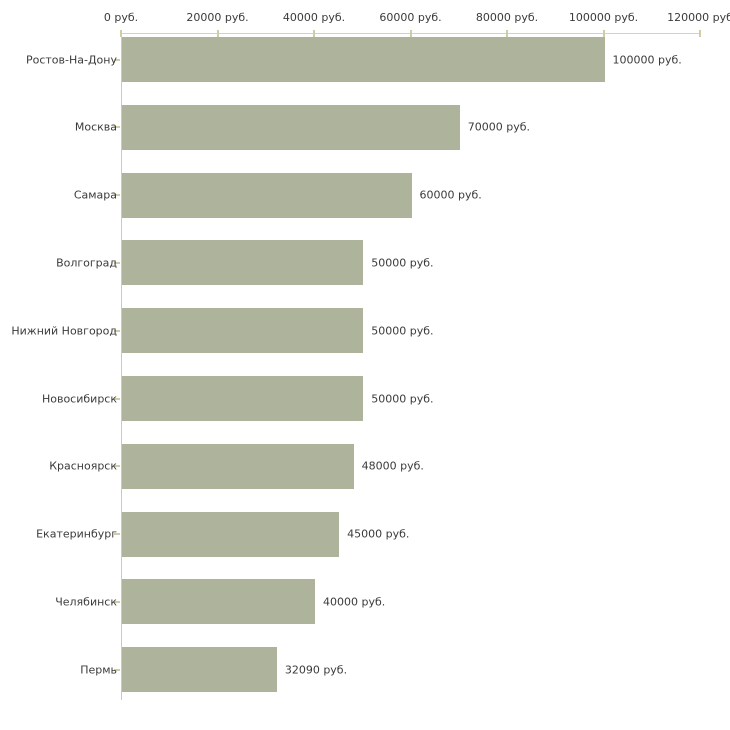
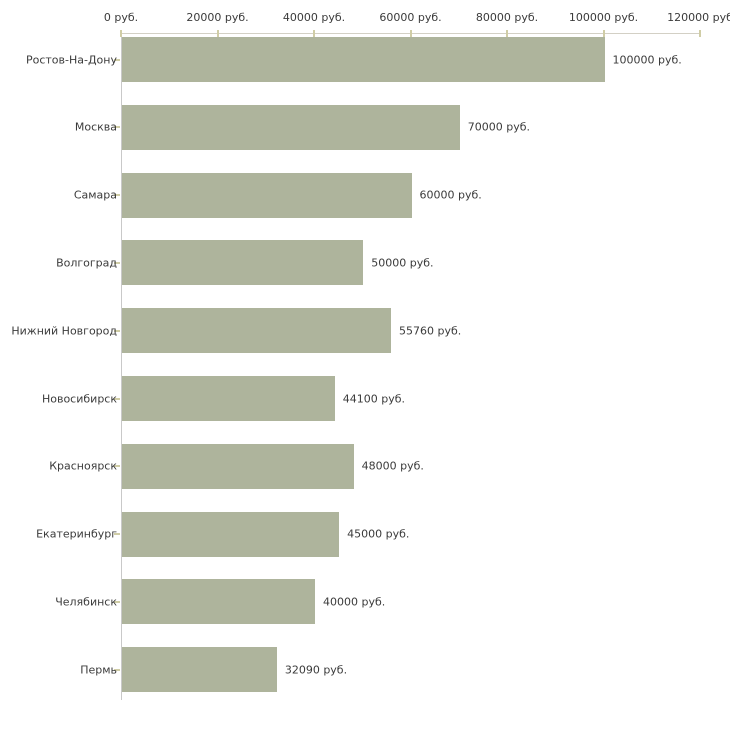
Нижний Новгород: 50000 -> 55760
Новосибирск: 50000 -> 44100
